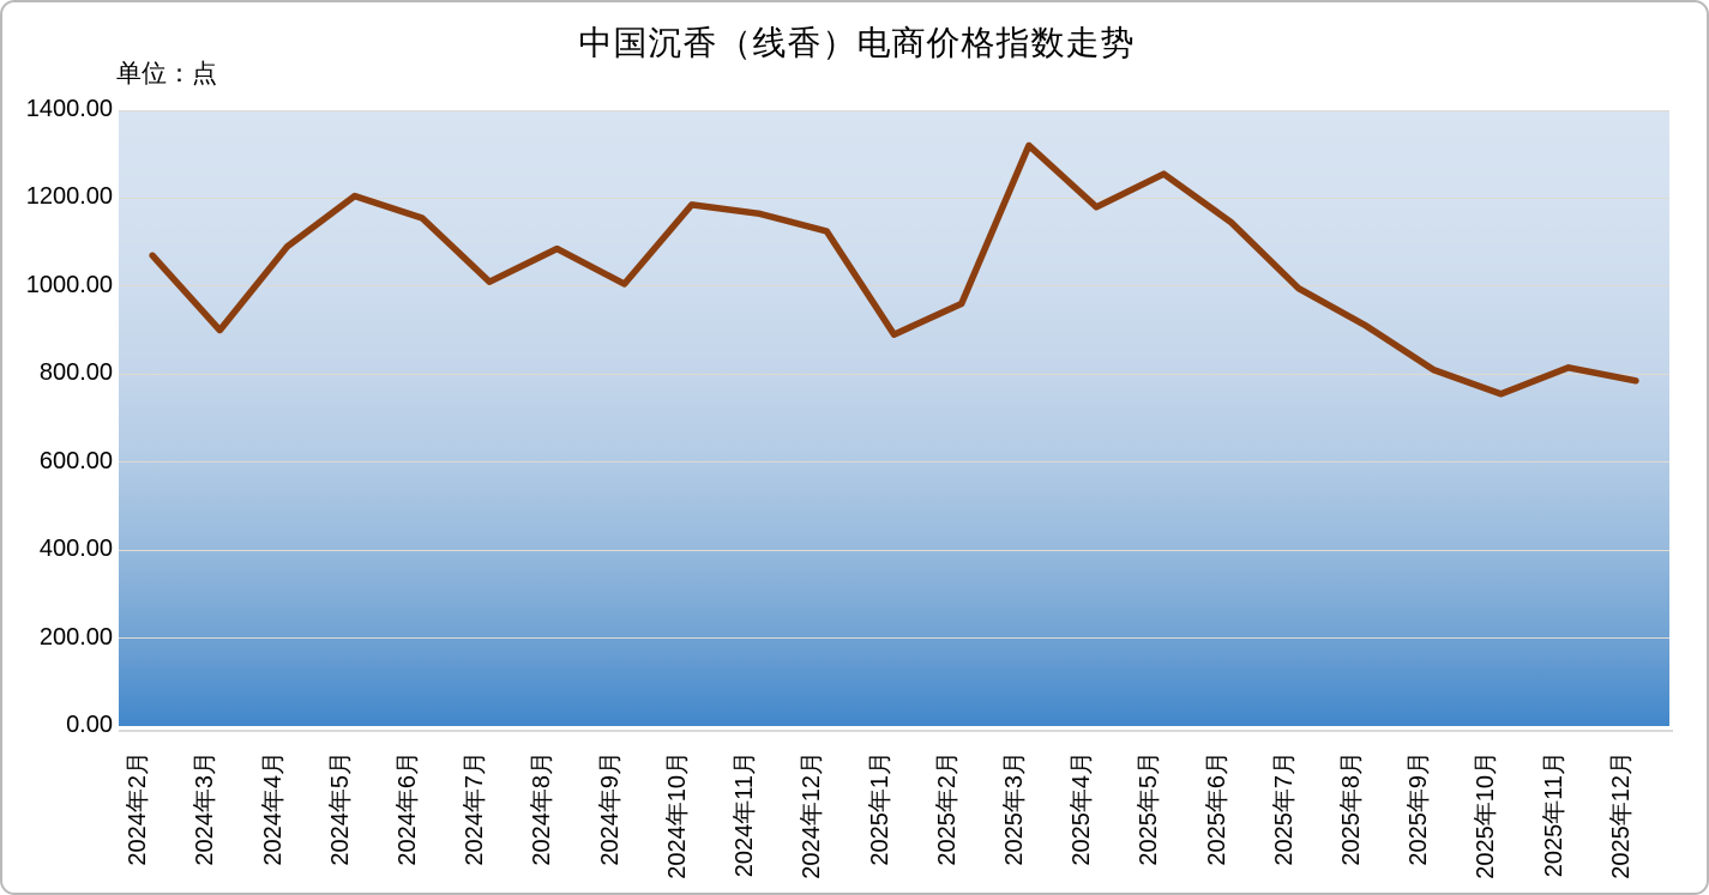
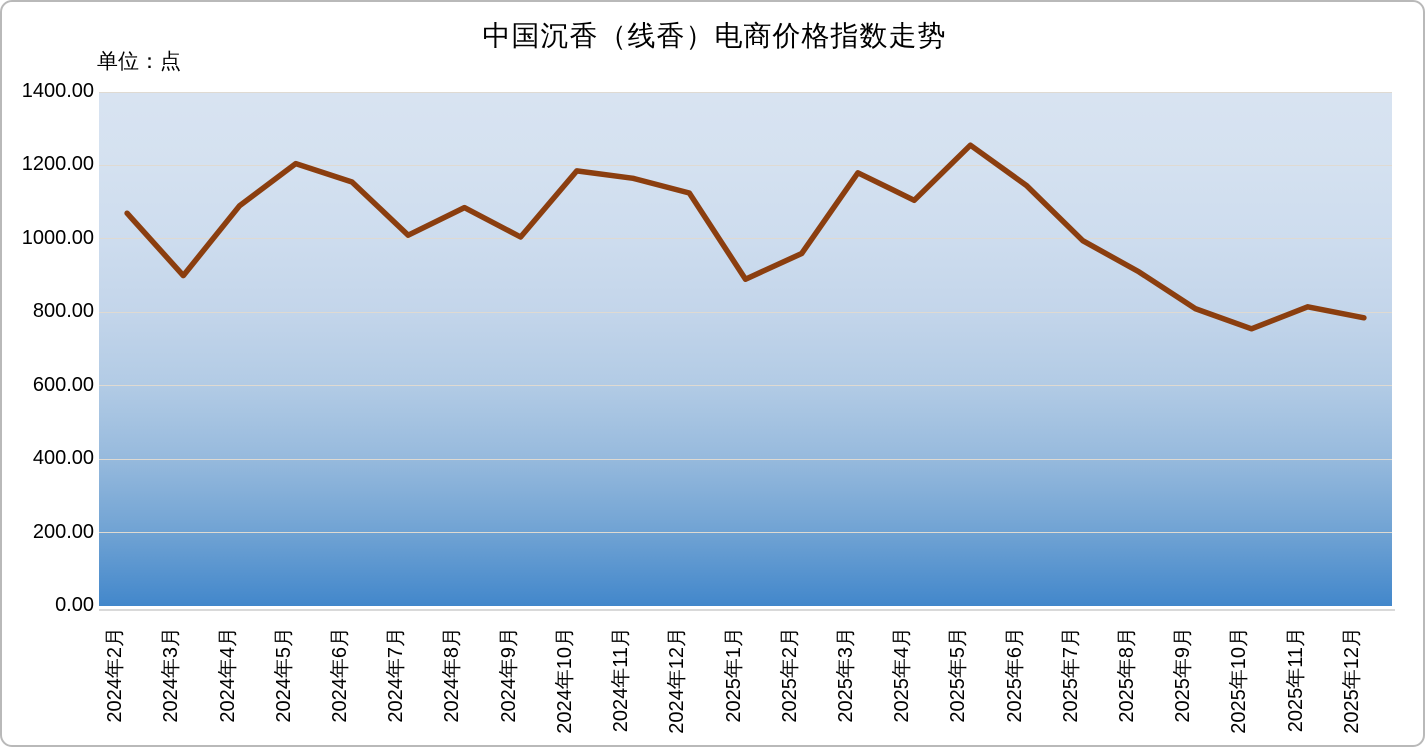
2025年3月: 1320 -> 1180
2025年4月: 1180 -> 1100
